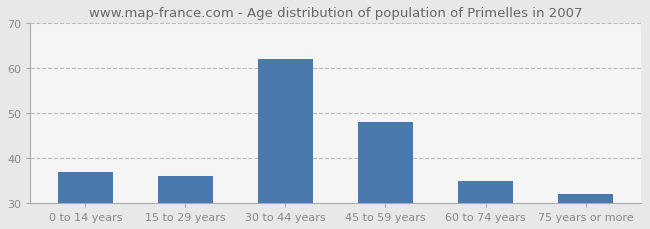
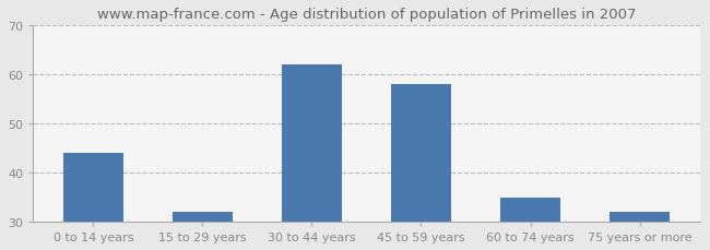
0 to 14 years: 37 -> 44
15 to 29 years: 36 -> 32
45 to 59 years: 48 -> 58
